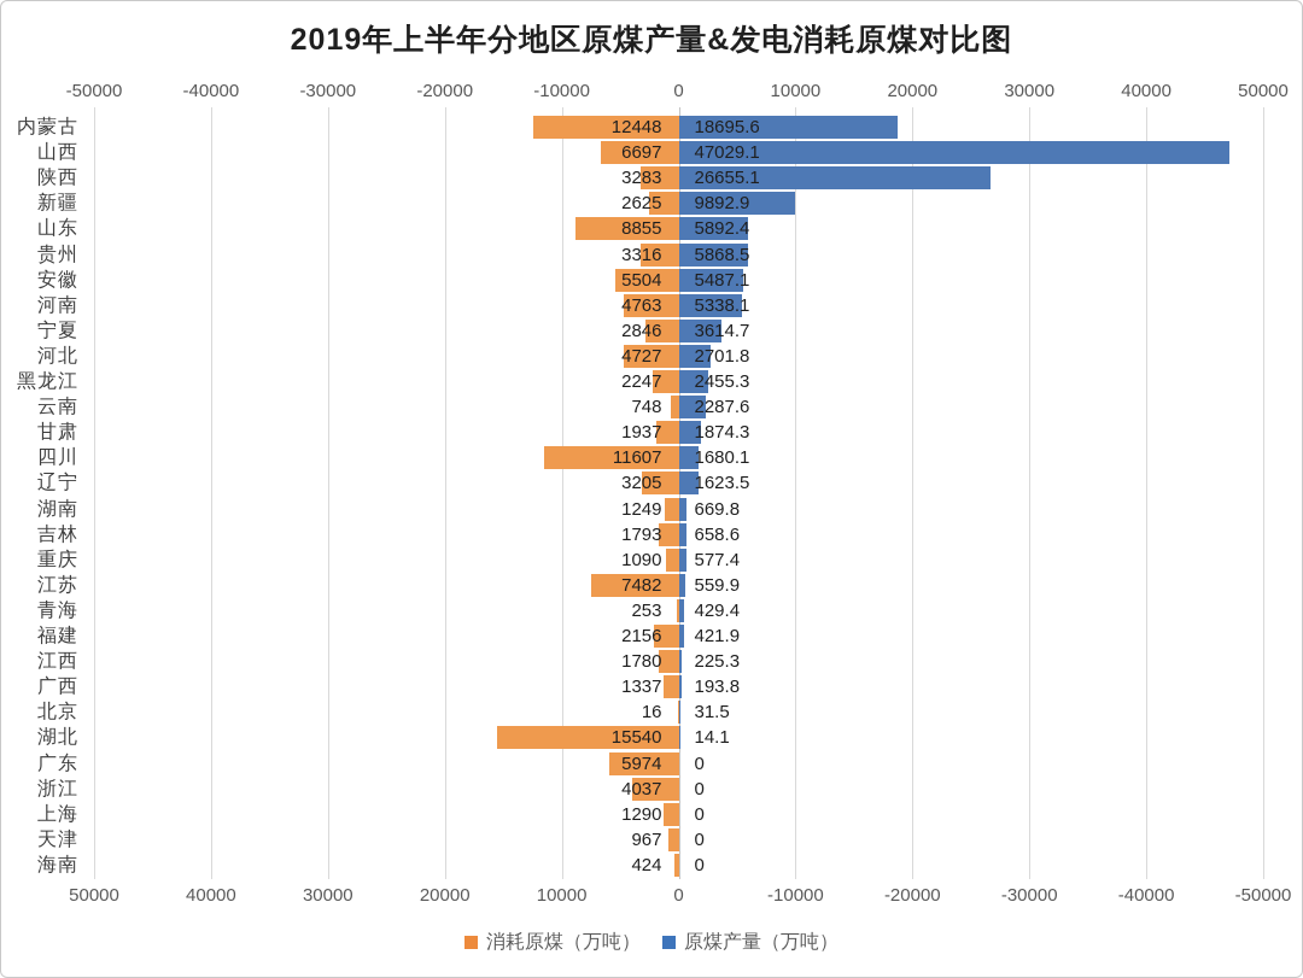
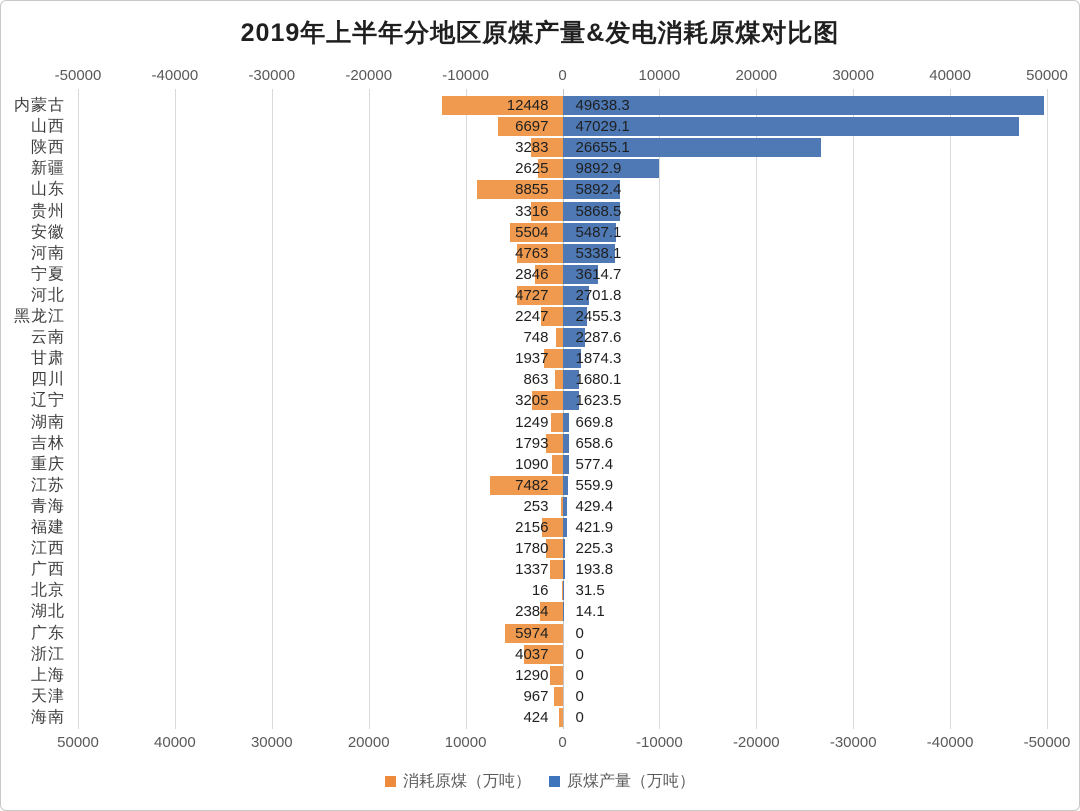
原煤产量（万吨）/内蒙古: 18695.6 -> 49638.3
消耗原煤（万吨）/四川: 11607 -> 863
消耗原煤（万吨）/湖北: 15540 -> 2384
